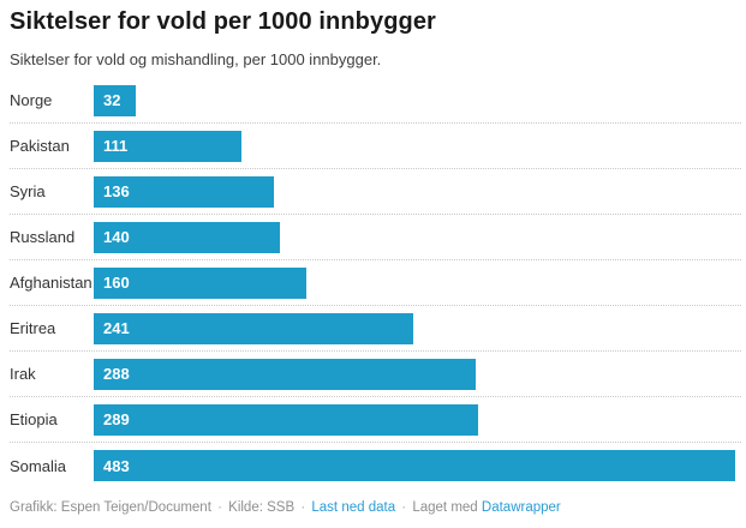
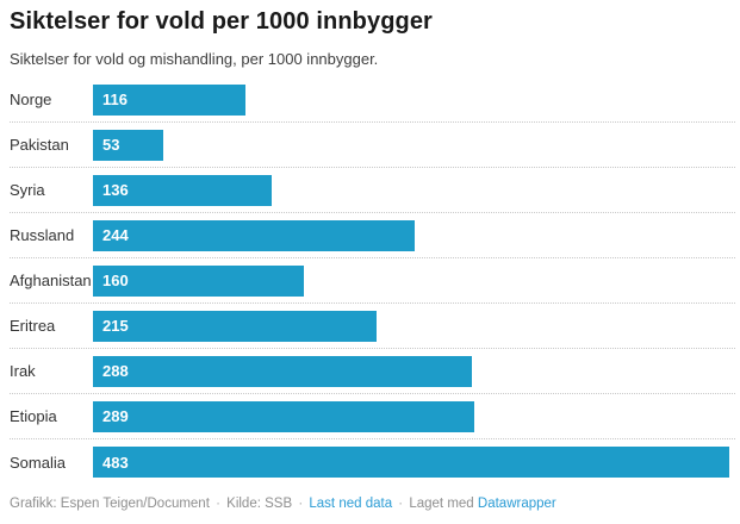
Norge: 32 -> 116
Pakistan: 111 -> 53
Russland: 140 -> 244
Eritrea: 241 -> 215
